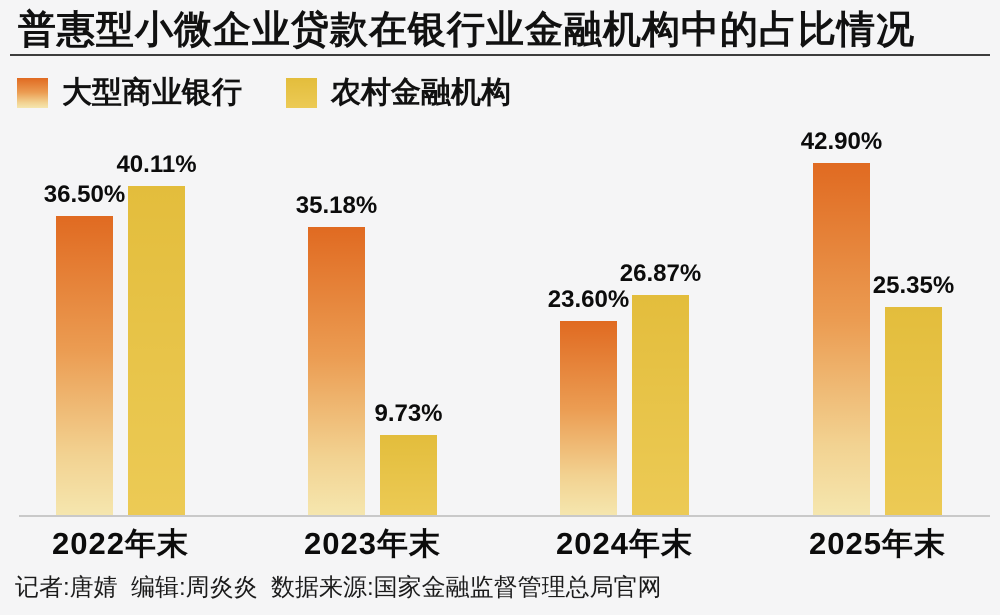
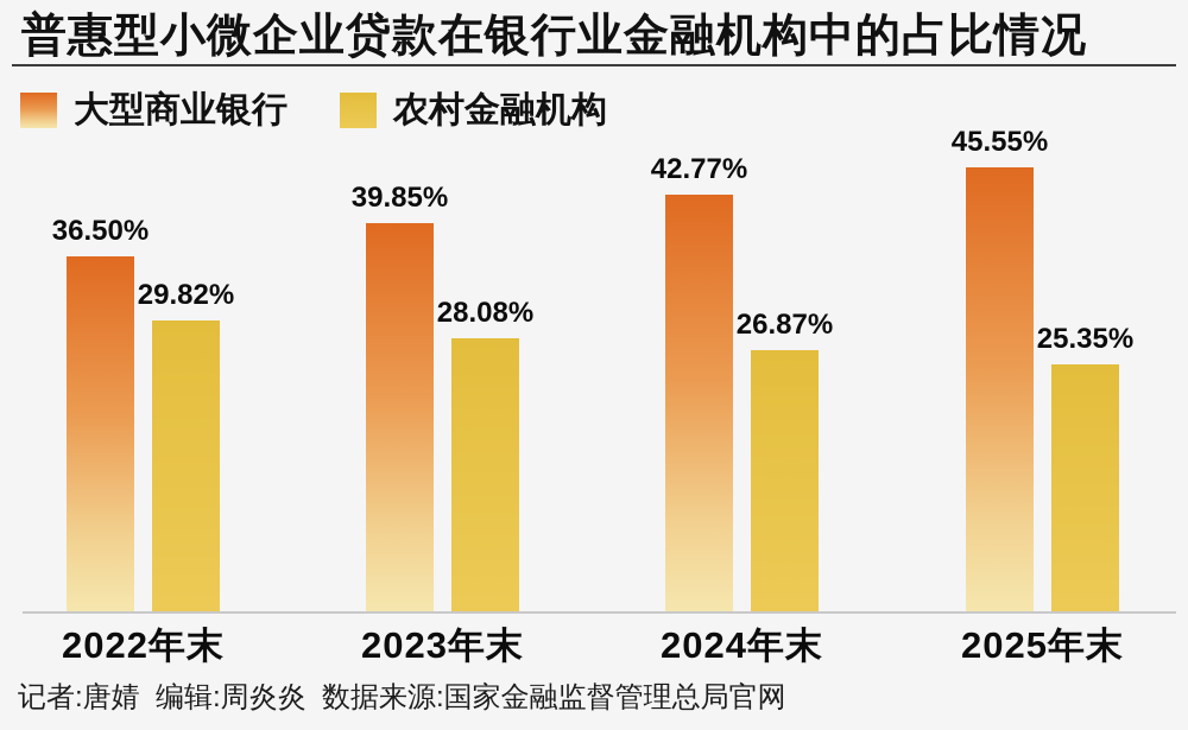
农村金融机构/2022年末: 40.11% -> 29.82%
大型商业银行/2023年末: 35.18% -> 39.85%
农村金融机构/2023年末: 9.73% -> 28.08%
大型商业银行/2024年末: 23.60% -> 42.77%
大型商业银行/2025年末: 42.90% -> 45.55%
